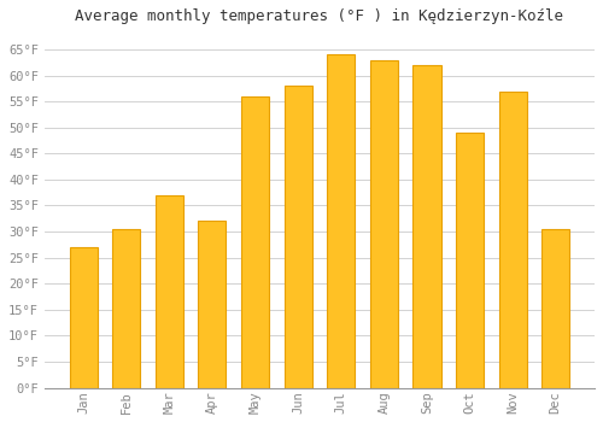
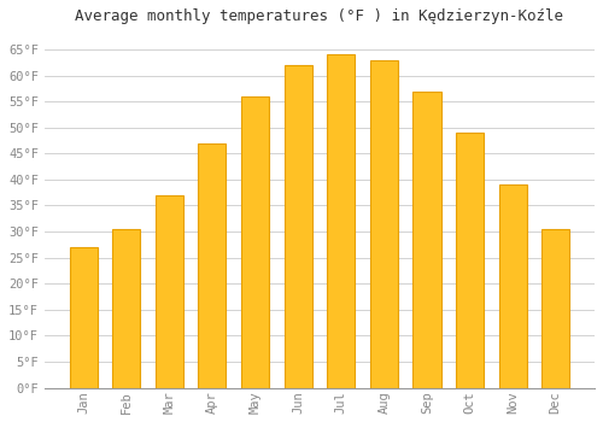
Apr: 32.0°F -> 47.0°F
Jun: 58.0°F -> 62.0°F
Sep: 62.0°F -> 57.0°F
Nov: 57.0°F -> 39.0°F
